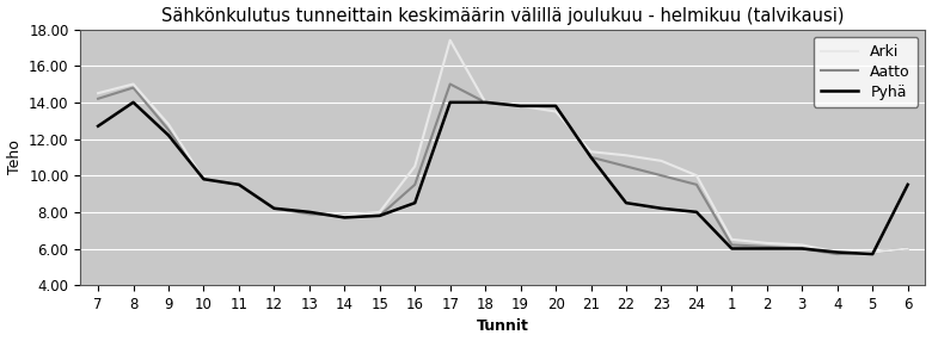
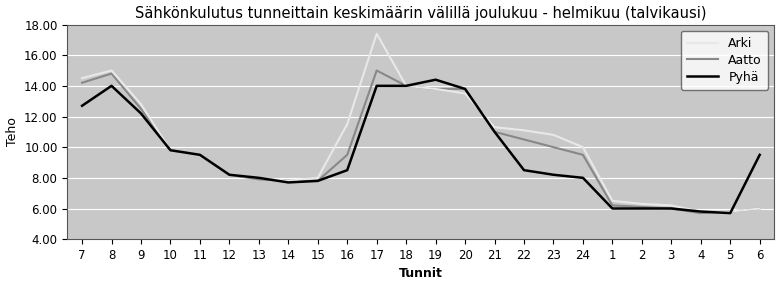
Arki/16: 10.5 -> 11.5
Pyhä/19: 13.8 -> 14.4
